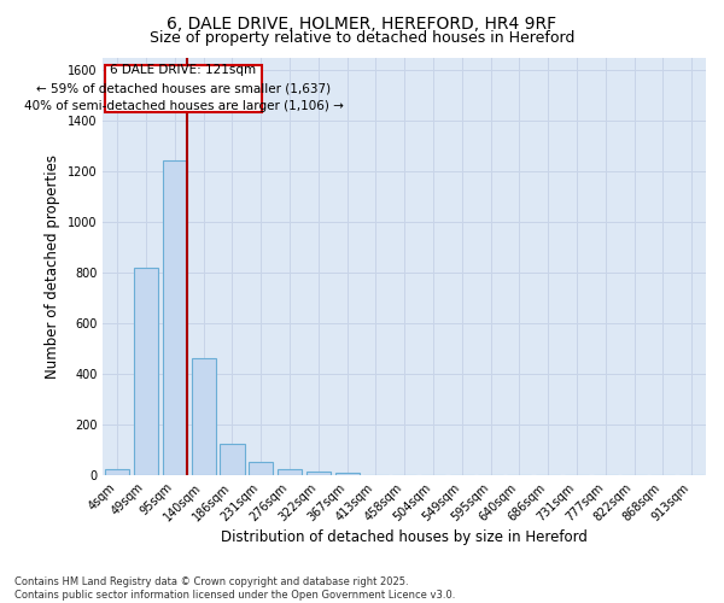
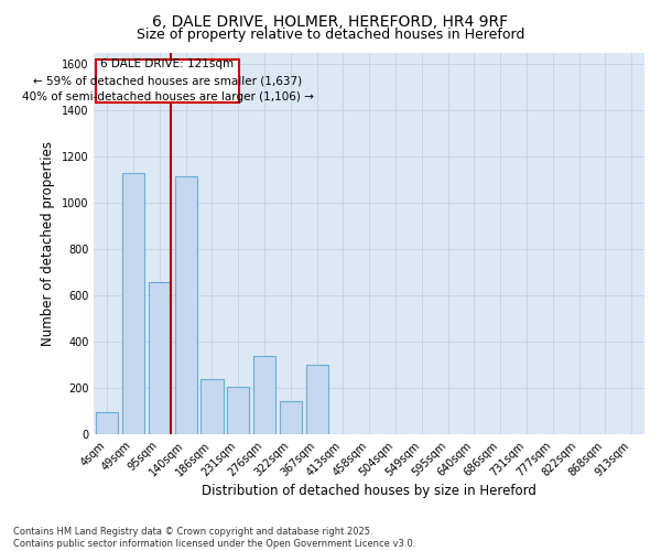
4sqm: 22 -> 95
49sqm: 820 -> 1130
95sqm: 1245 -> 655
140sqm: 460 -> 1115
186sqm: 125 -> 240
231sqm: 55 -> 205
276sqm: 25 -> 340
322sqm: 15 -> 145
367sqm: 8 -> 300
